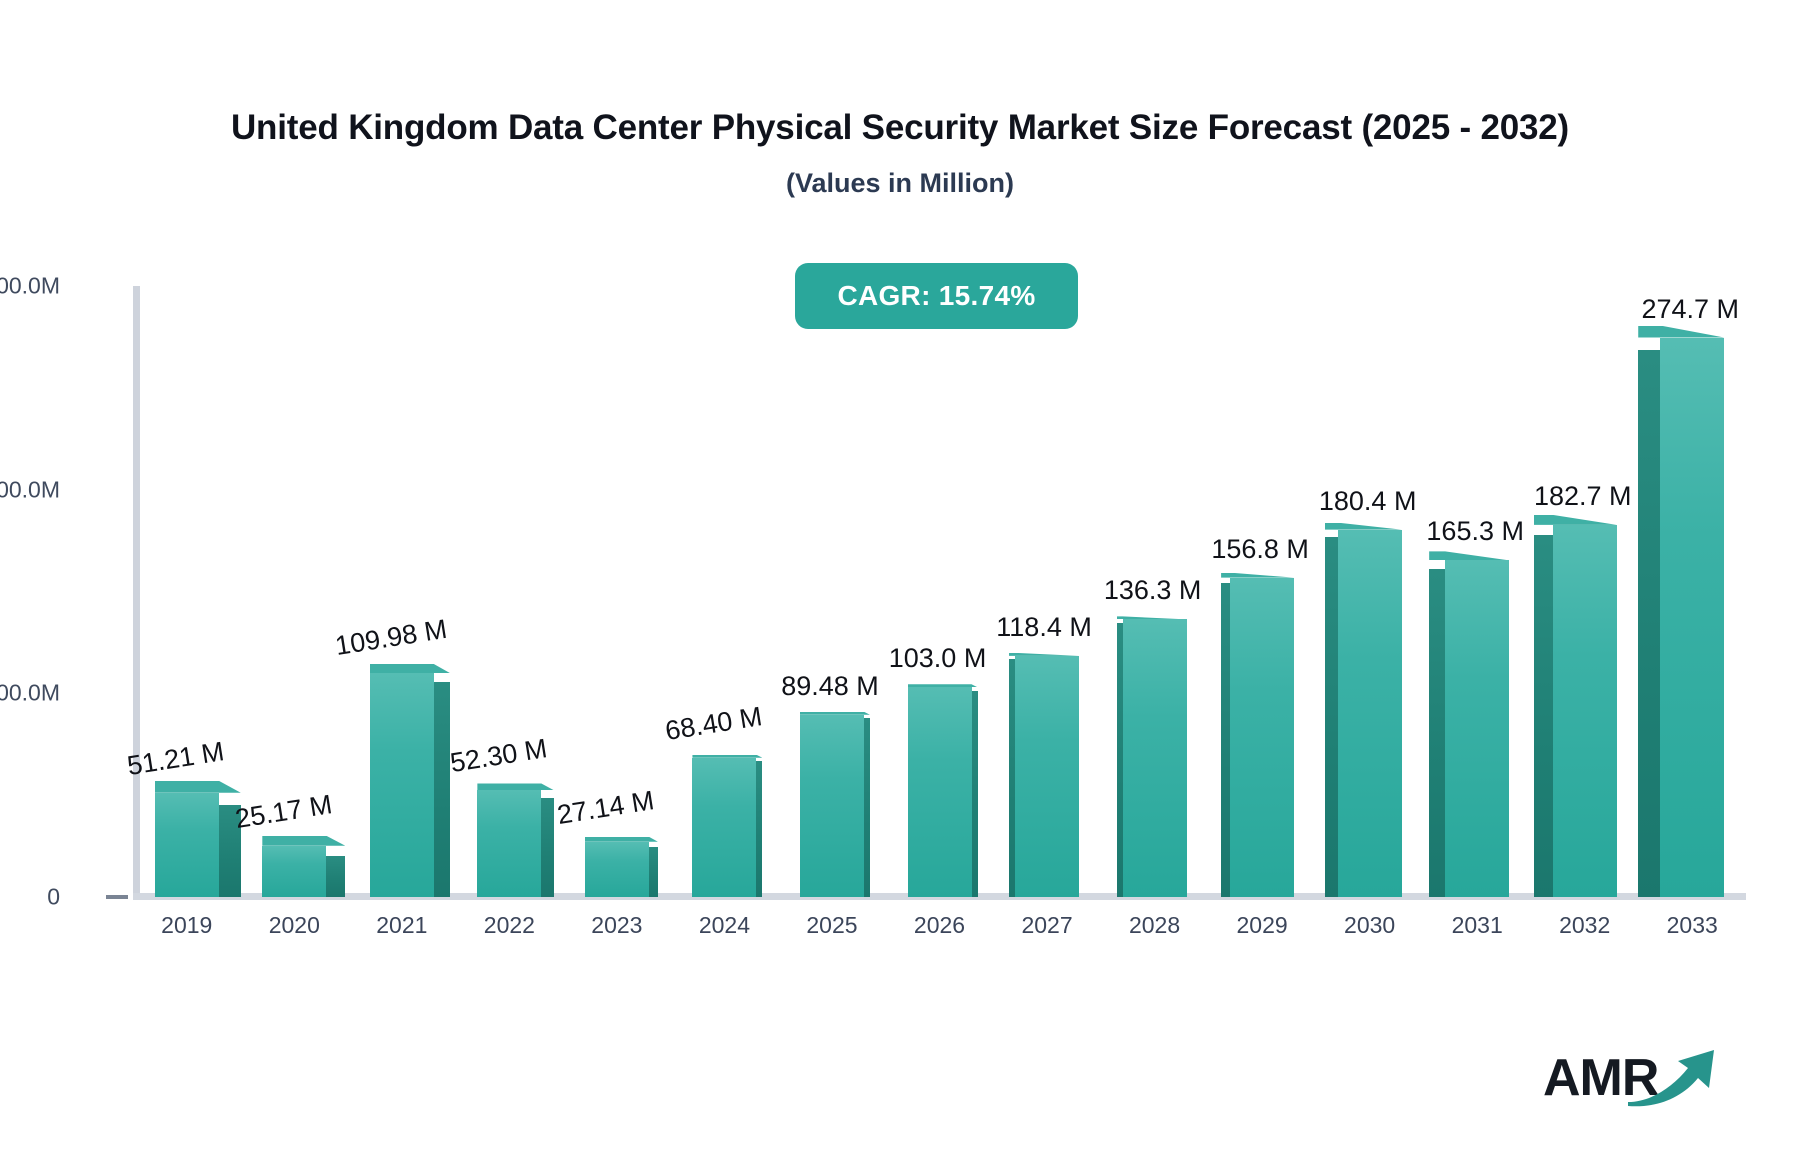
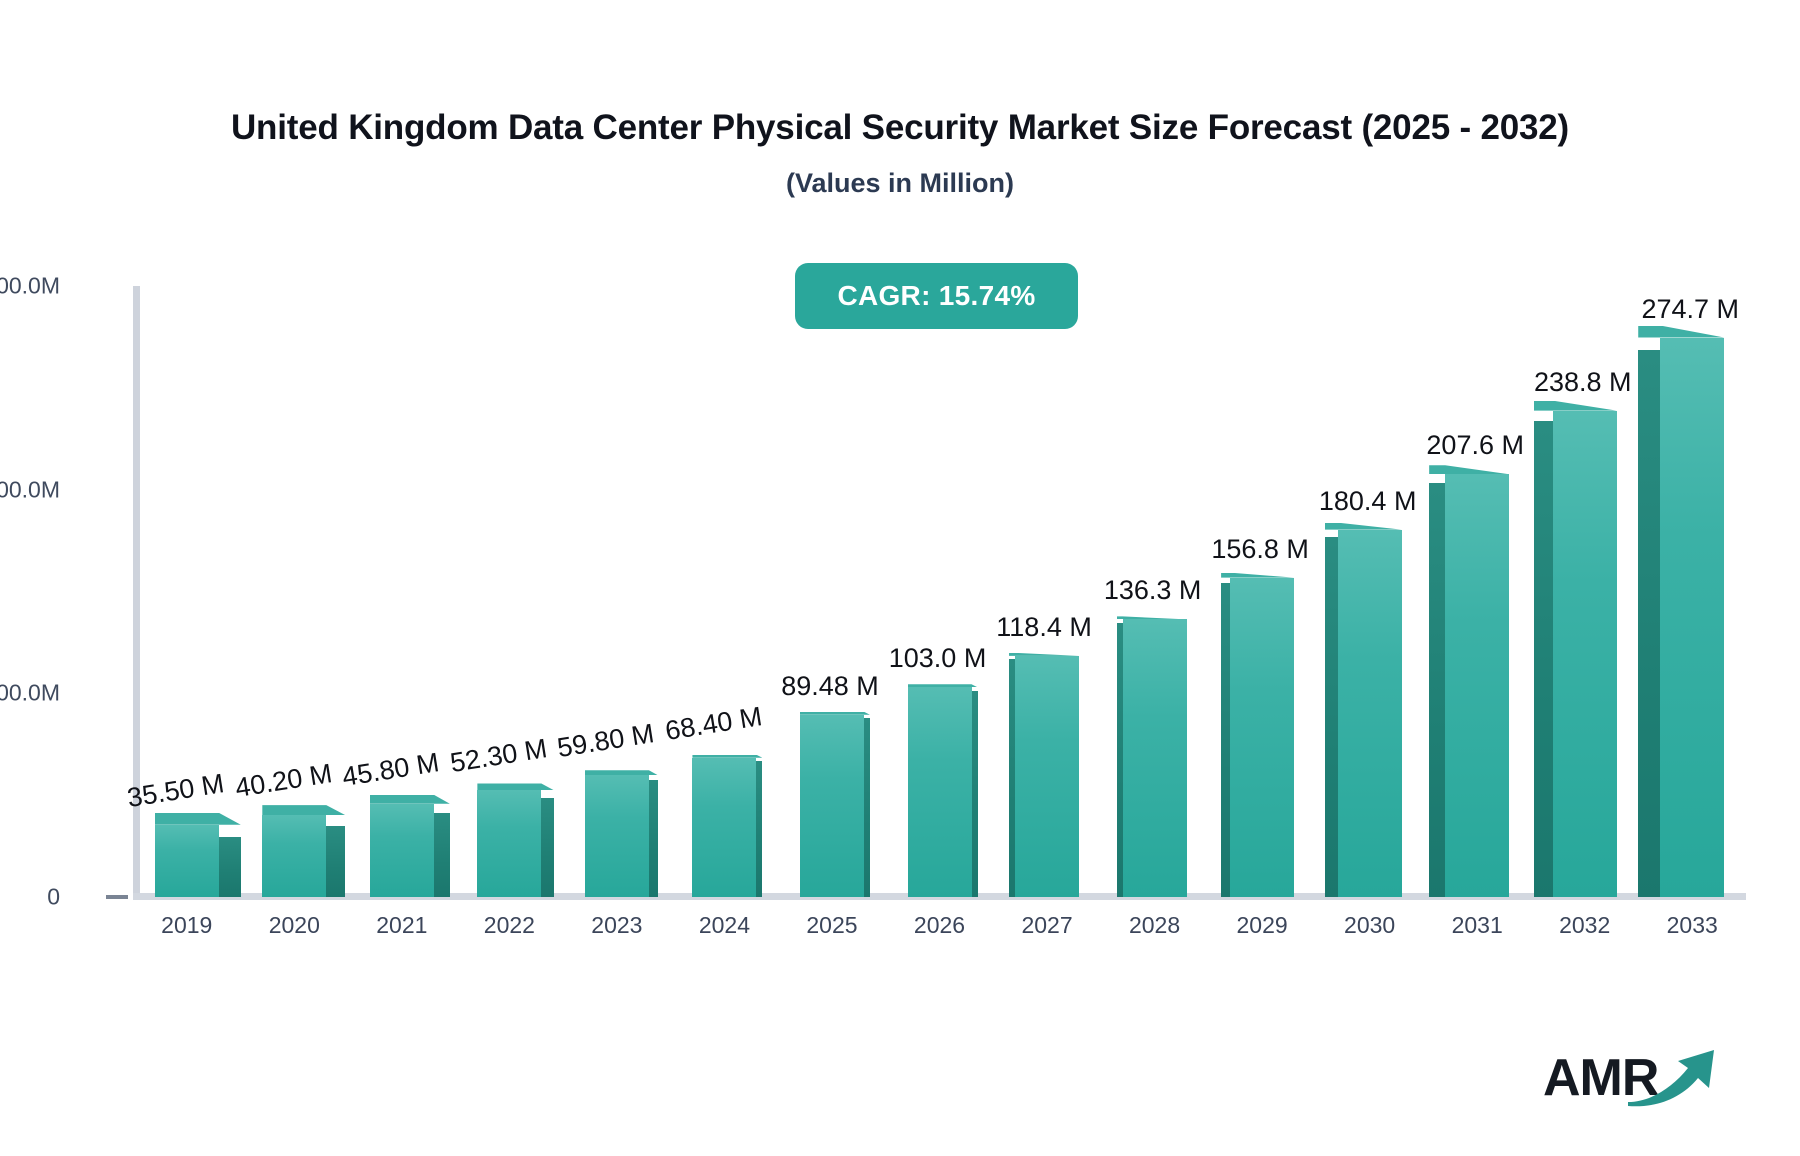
2019: 51.21 -> 35.50
2020: 25.17 -> 40.20
2021: 109.98 -> 45.80
2023: 27.14 -> 59.80
2031: 165.3 -> 207.6
2032: 182.7 -> 238.8
